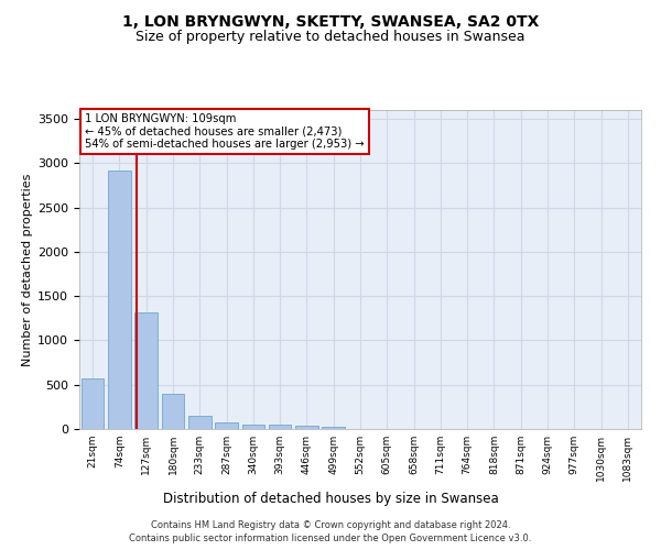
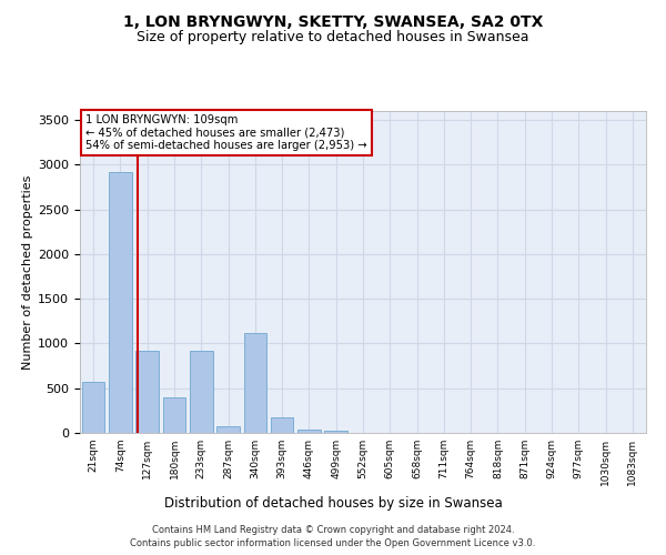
127sqm: 1310 -> 920
233sqm: 150 -> 920
340sqm: 60 -> 1120
393sqm: 50 -> 180
